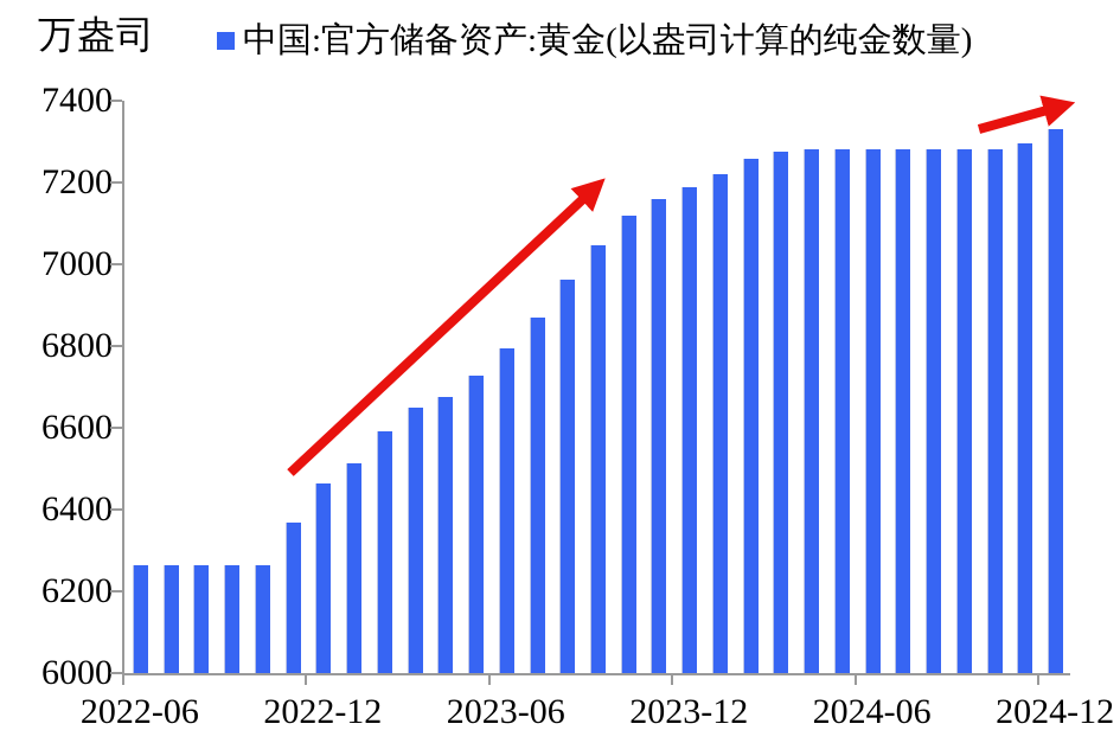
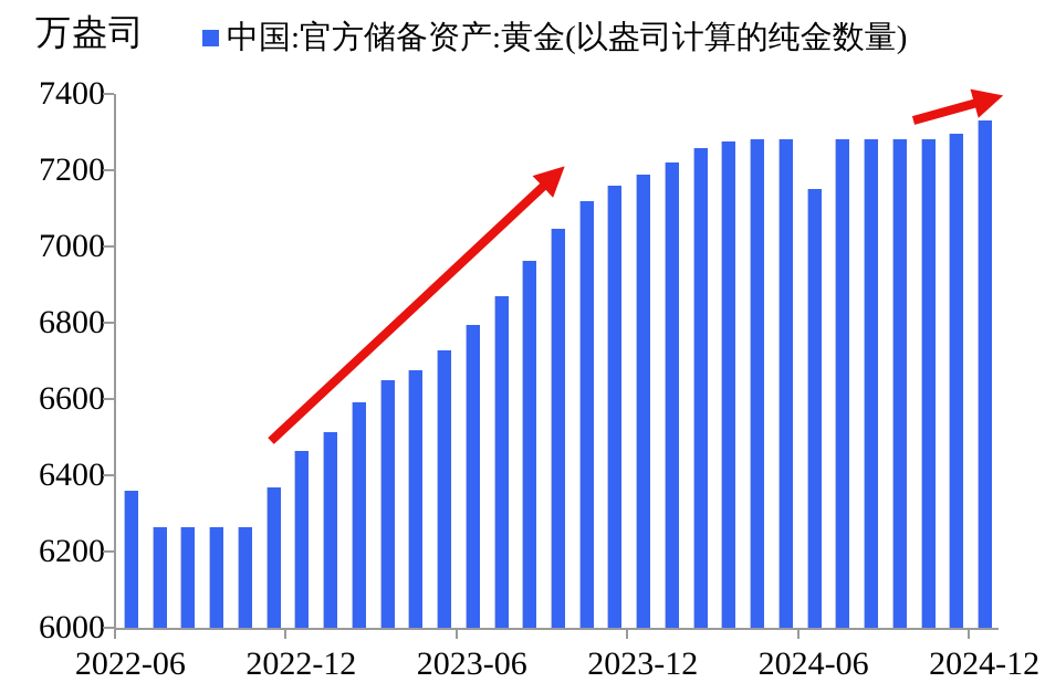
2022-06: 6260 -> 6360
2024-06: 7280 -> 7150
